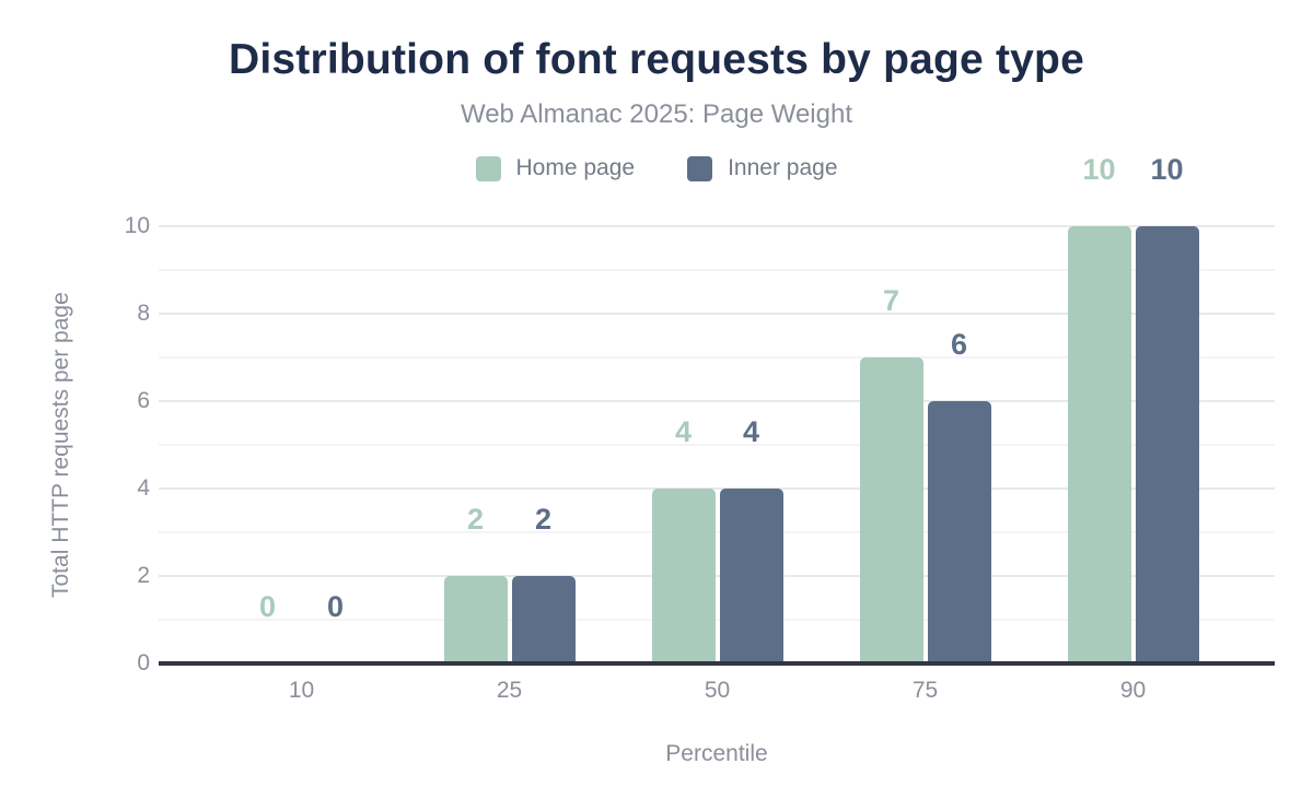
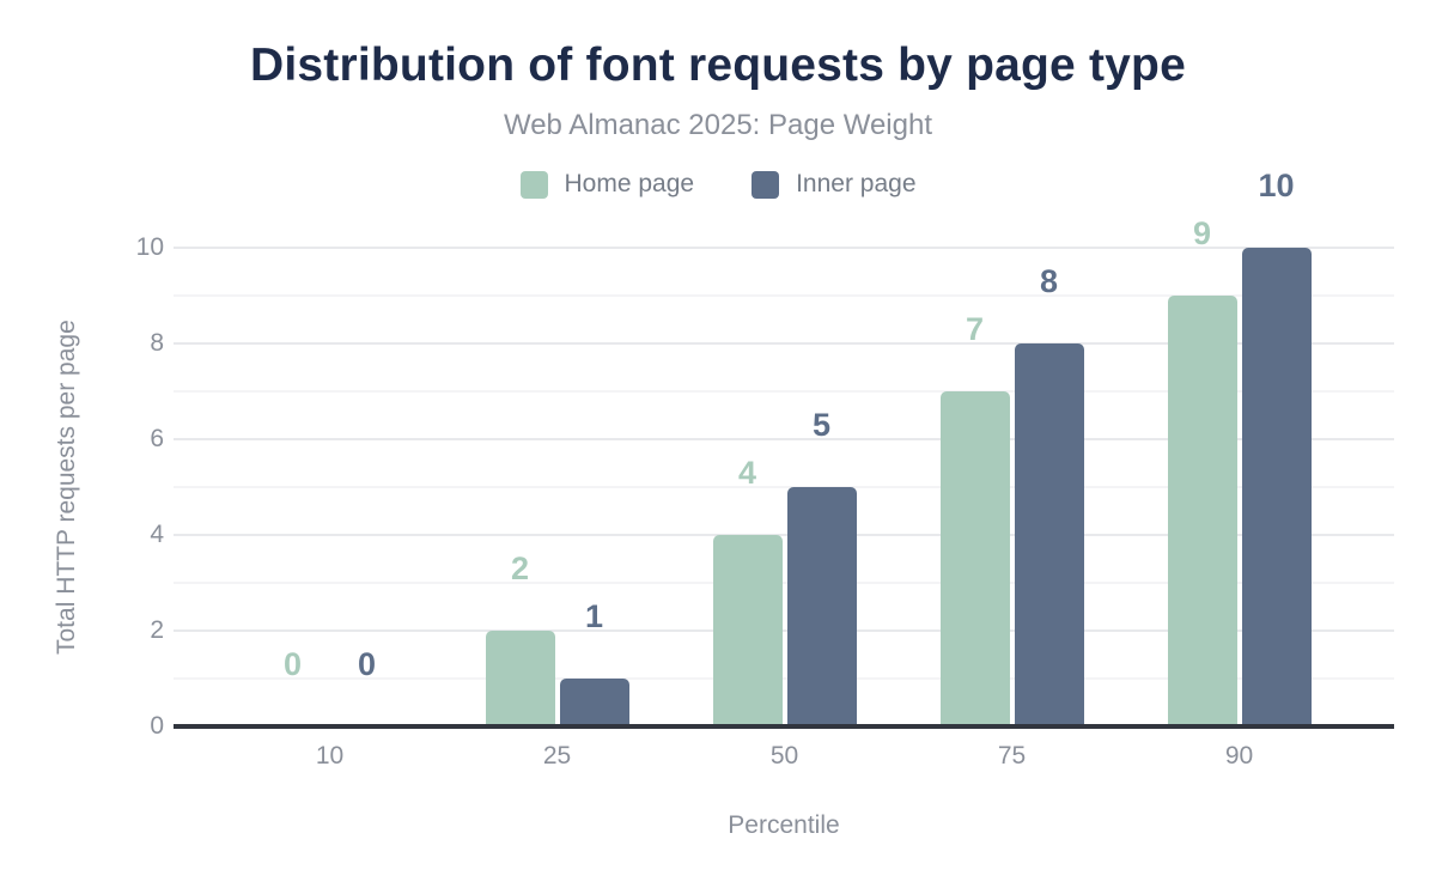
Inner page/25: 2 -> 1
Inner page/50: 4 -> 5
Inner page/75: 6 -> 8
Home page/90: 10 -> 9
